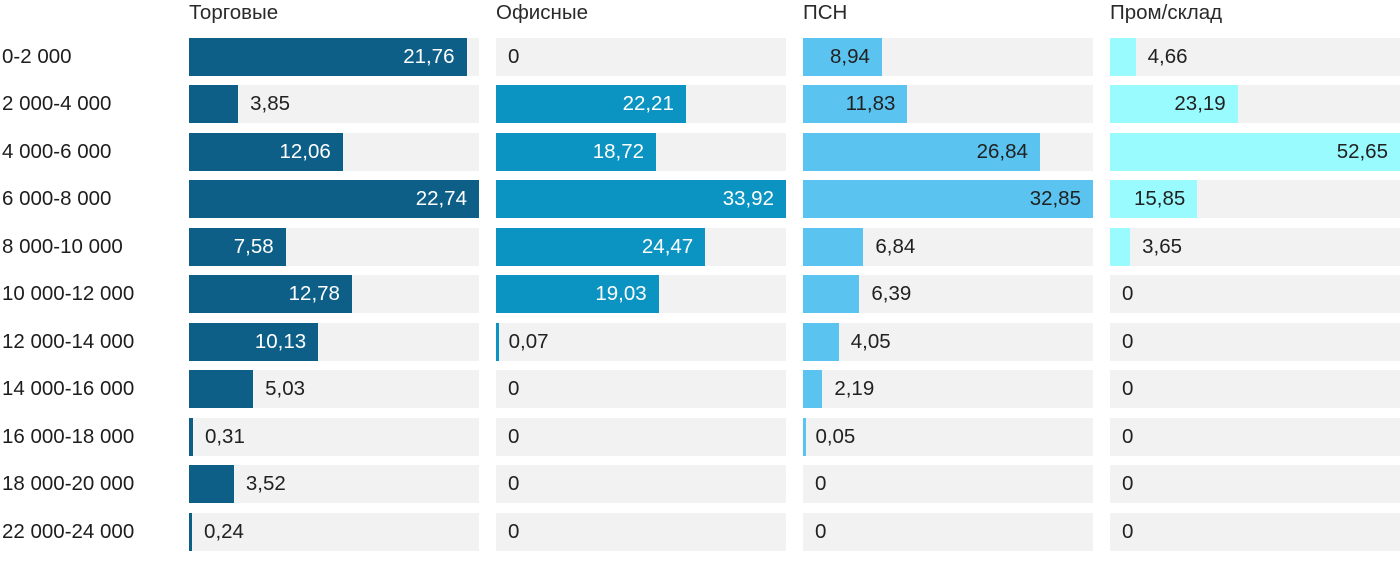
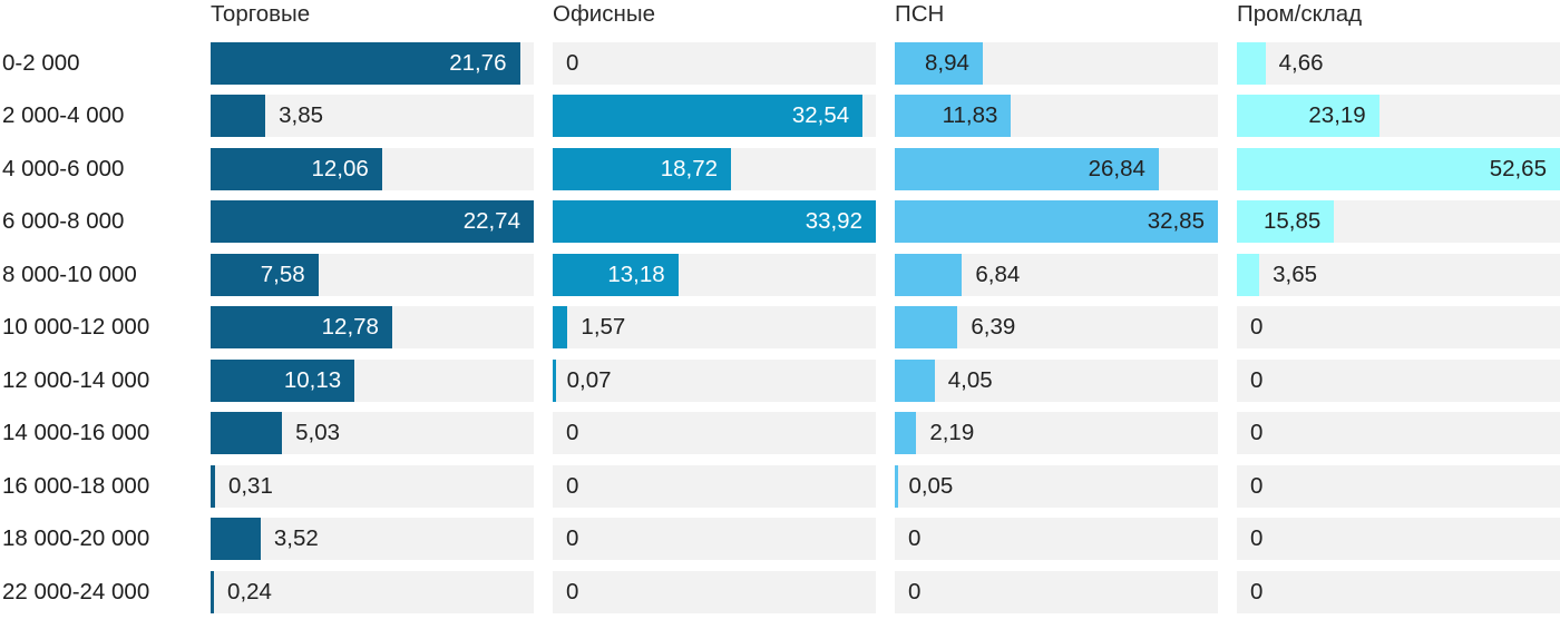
Офисные/2 000-4 000: 22,21 -> 32,54
Офисные/8 000-10 000: 24,47 -> 13,18
Офисные/10 000-12 000: 19,03 -> 1,57
